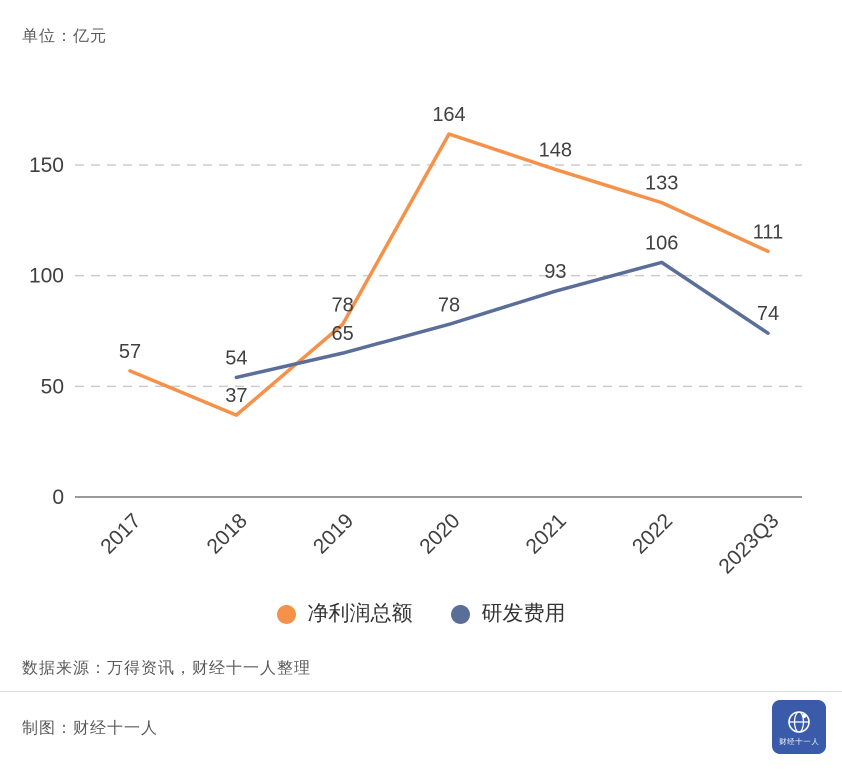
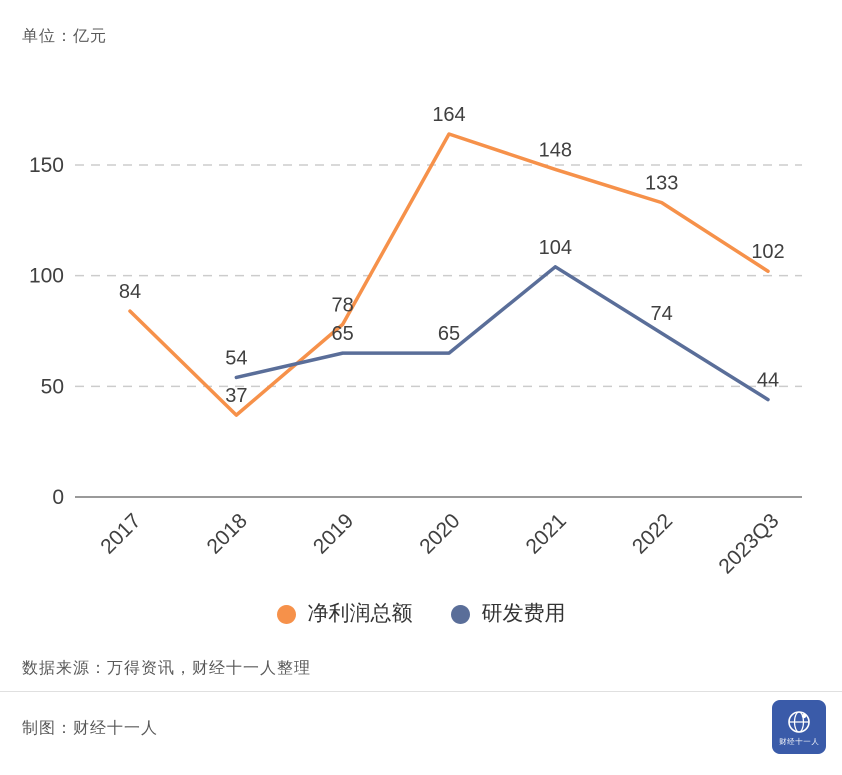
净利润总额/2017: 57 -> 84
研发费用/2020: 78 -> 65
研发费用/2021: 93 -> 104
研发费用/2022: 106 -> 74
净利润总额/2023Q3: 111 -> 102
研发费用/2023Q3: 74 -> 44
